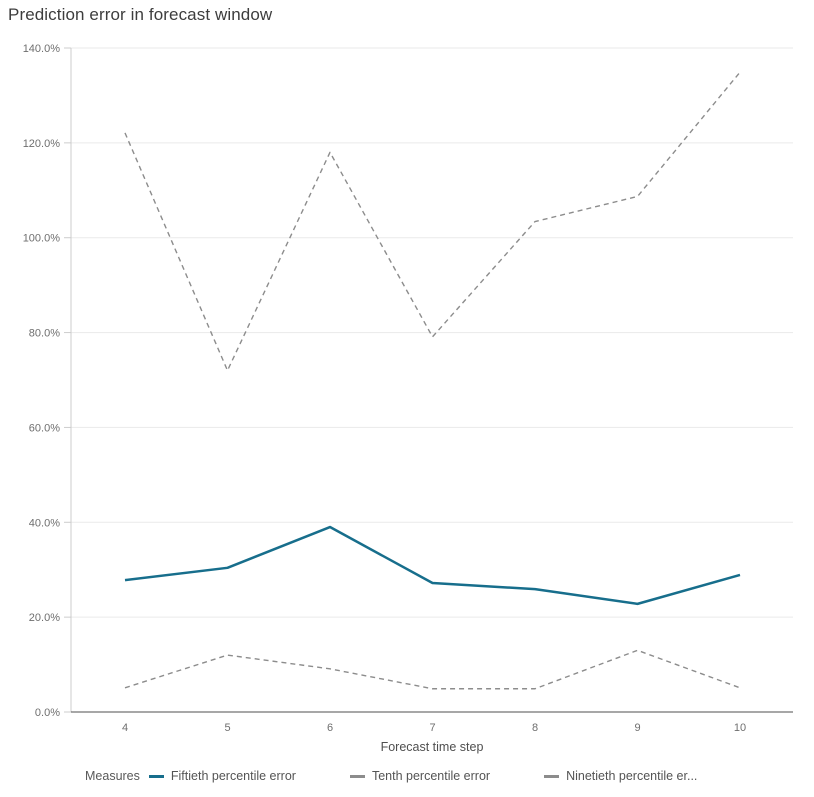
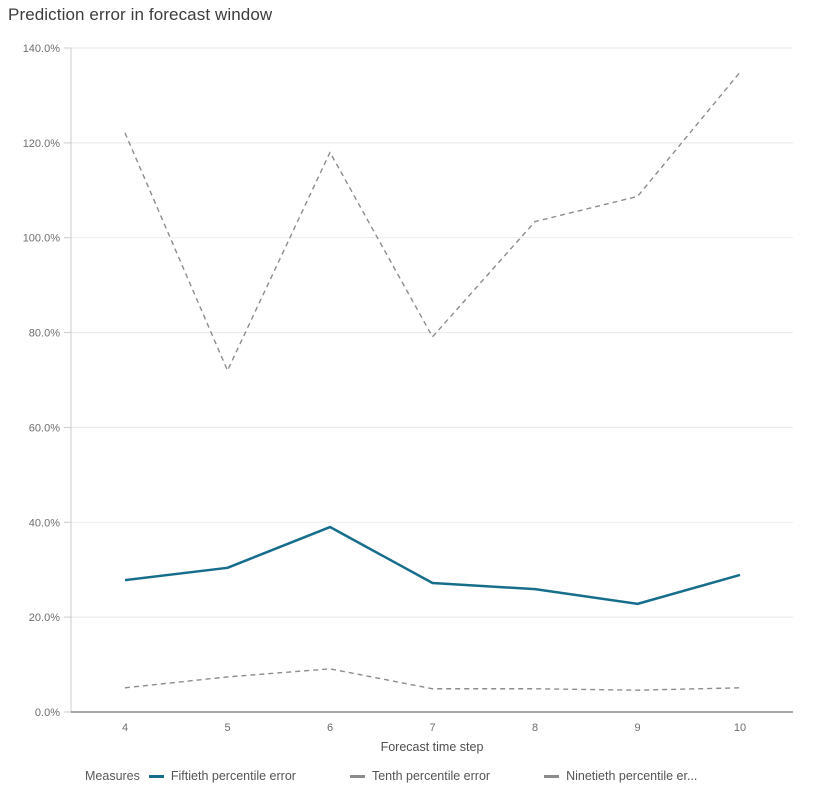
Tenth percentile error/5: 12% -> 7%
Tenth percentile error/9: 13% -> 5%
